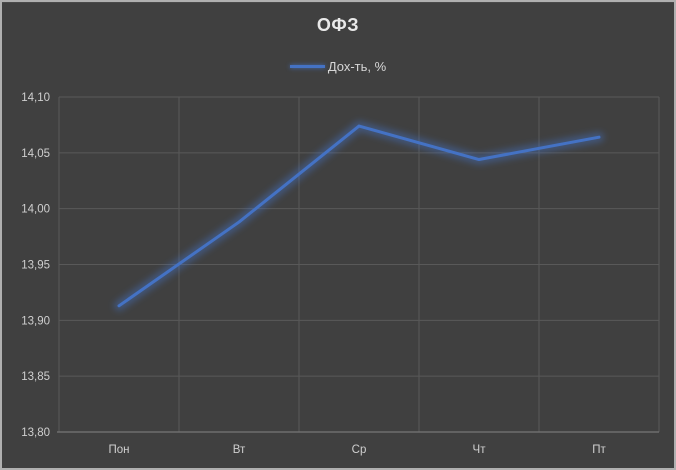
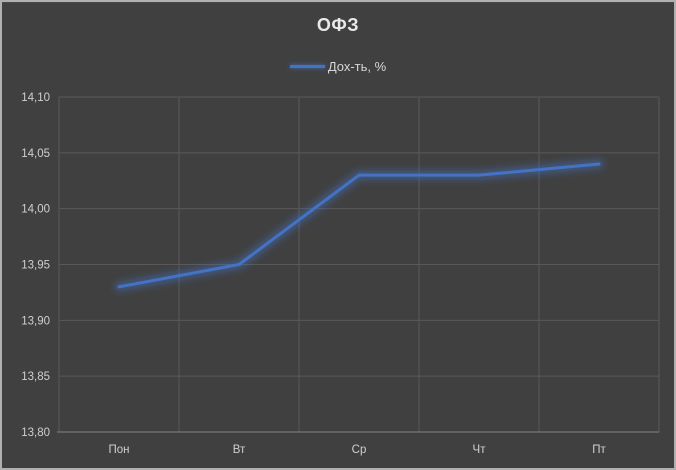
Пон: 13,91 -> 13,93
Вт: 13,99 -> 13,95
Ср: 14,07 -> 14,03
Чт: 14,04 -> 14,03
Пт: 14,06 -> 14,04
